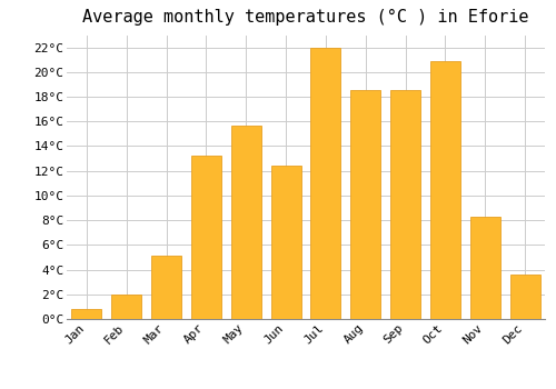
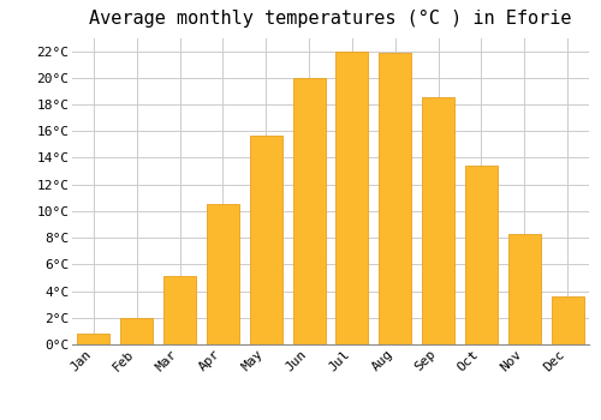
Apr: 13.2°C -> 10.5°C
Jun: 12.4°C -> 20.0°C
Aug: 18.5°C -> 21.9°C
Oct: 20.9°C -> 13.4°C
